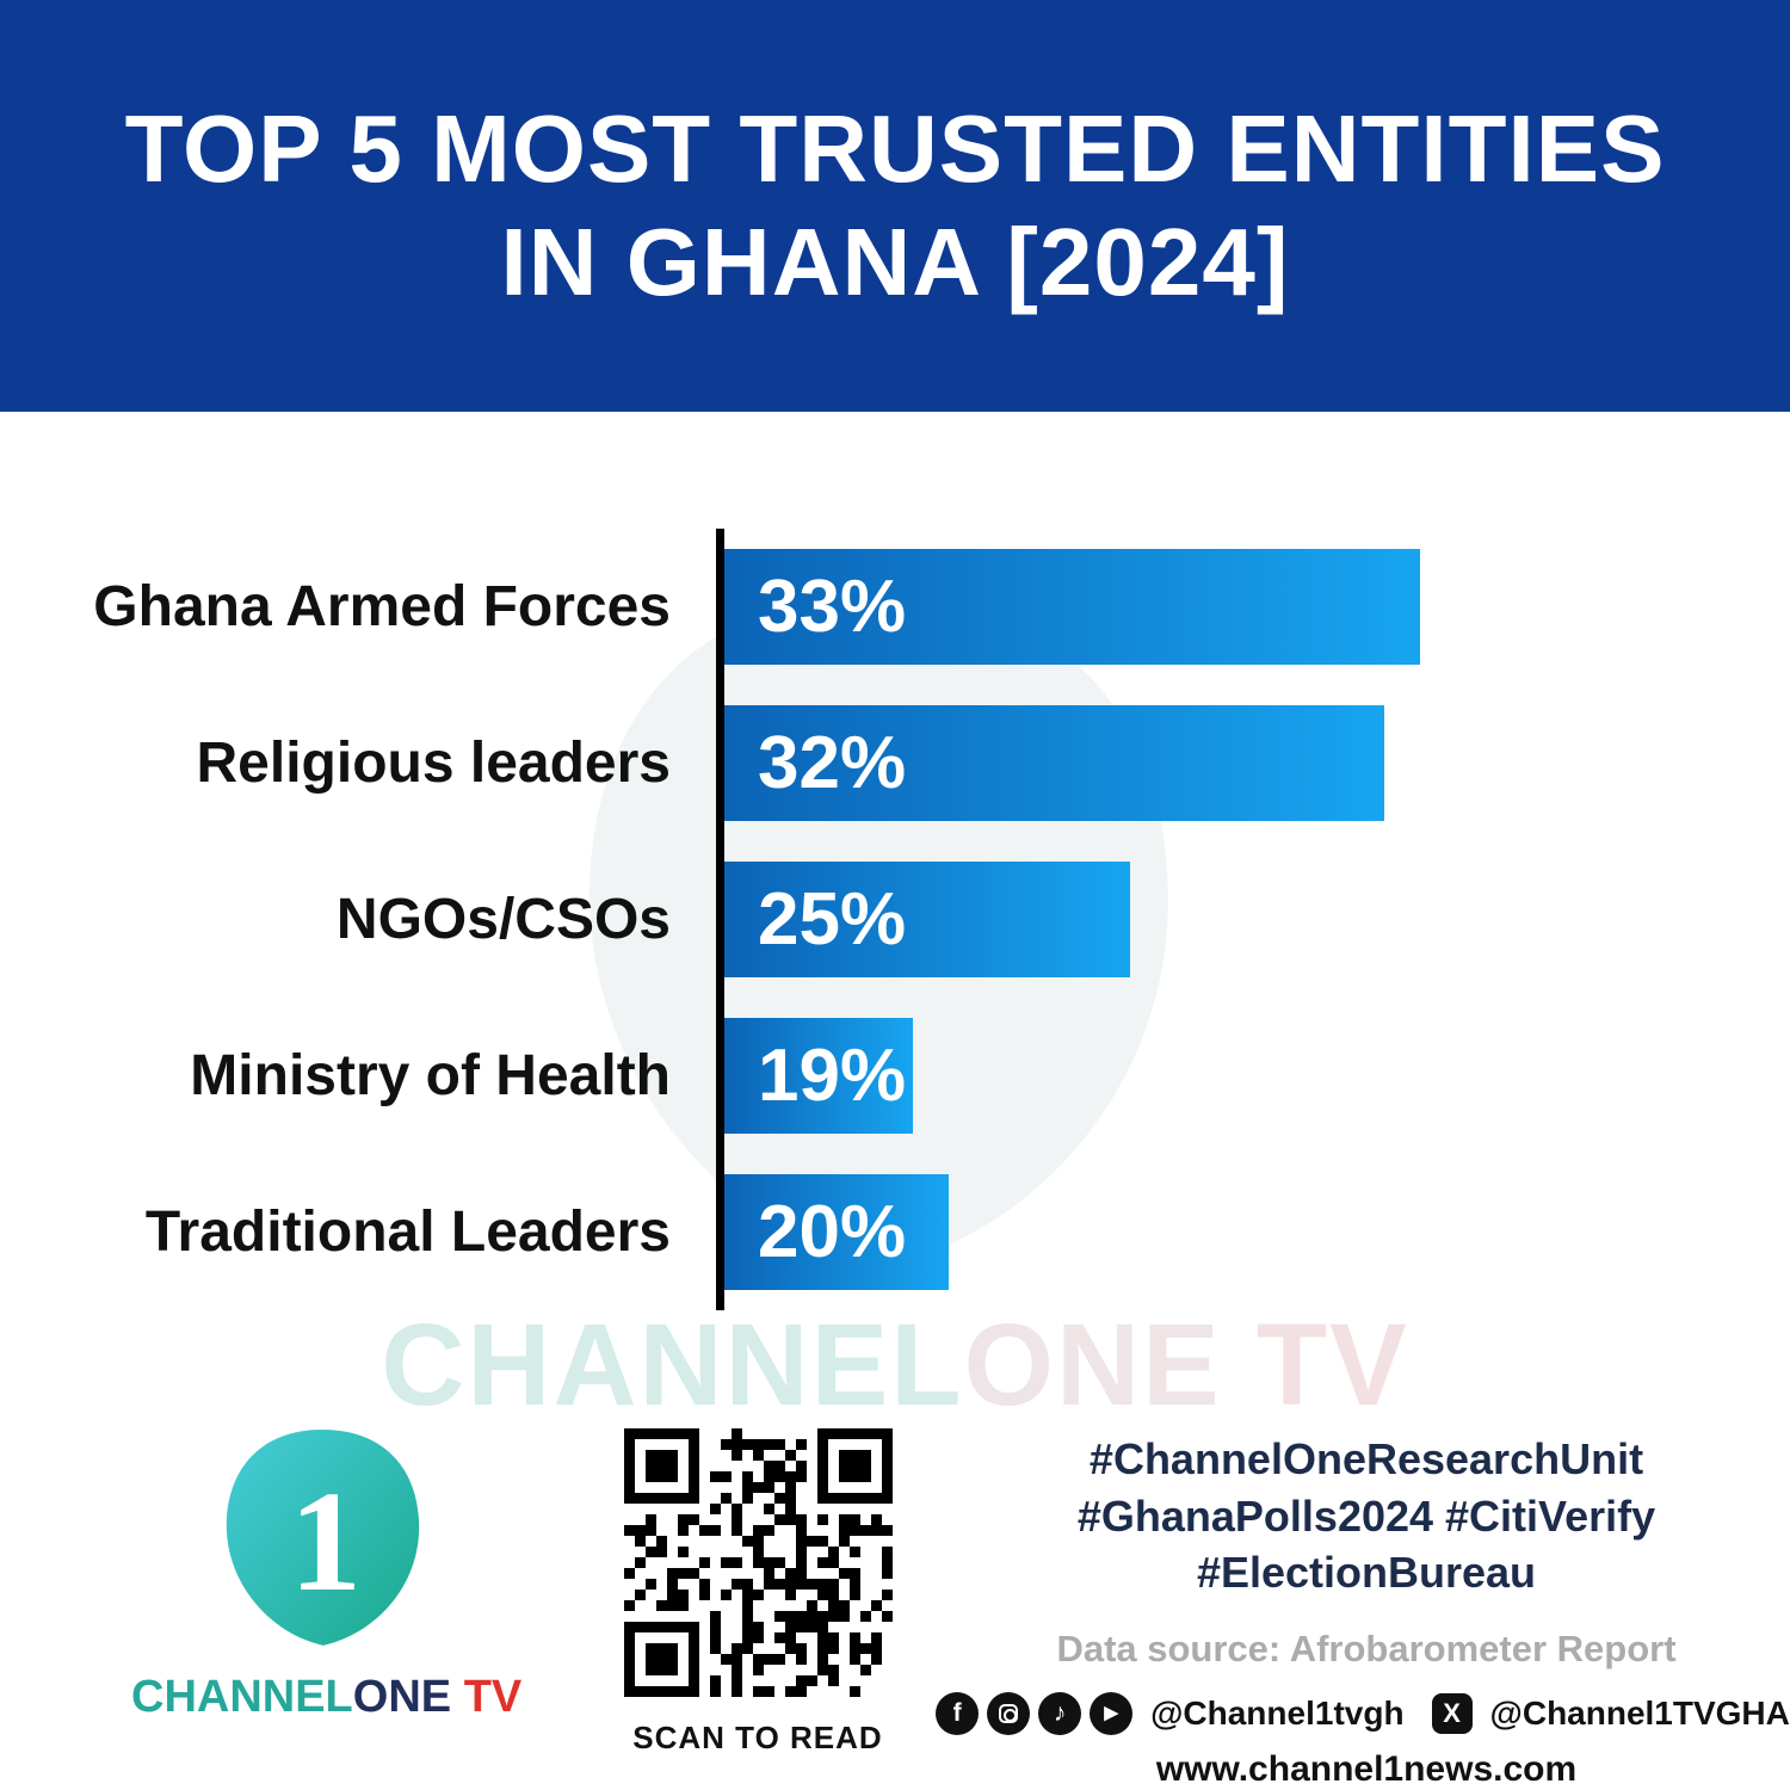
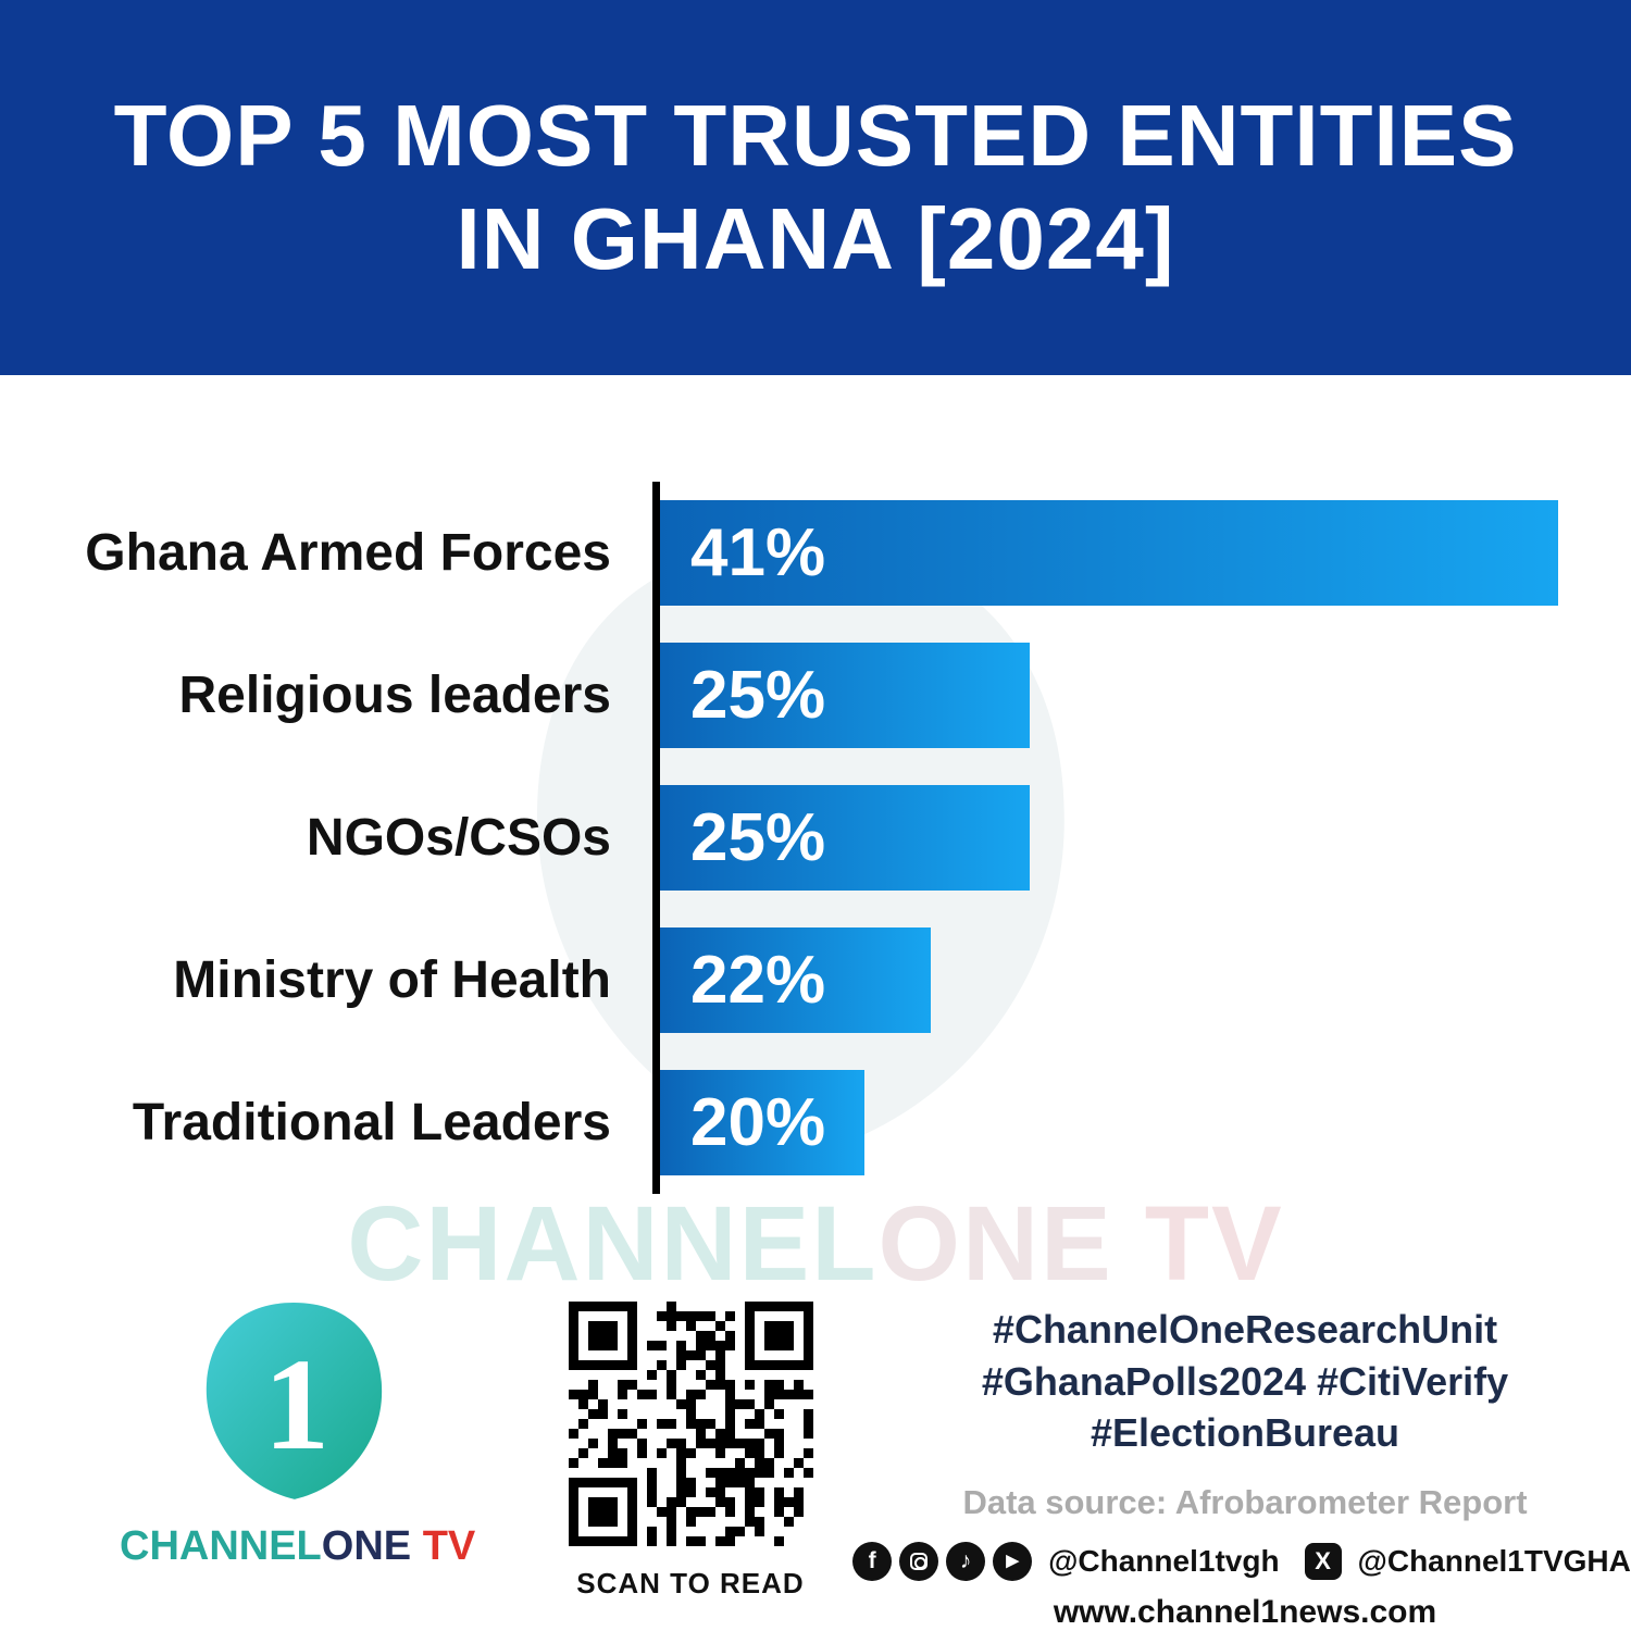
Ghana Armed Forces: 33% -> 41%
Religious leaders: 32% -> 25%
Ministry of Health: 19% -> 22%
